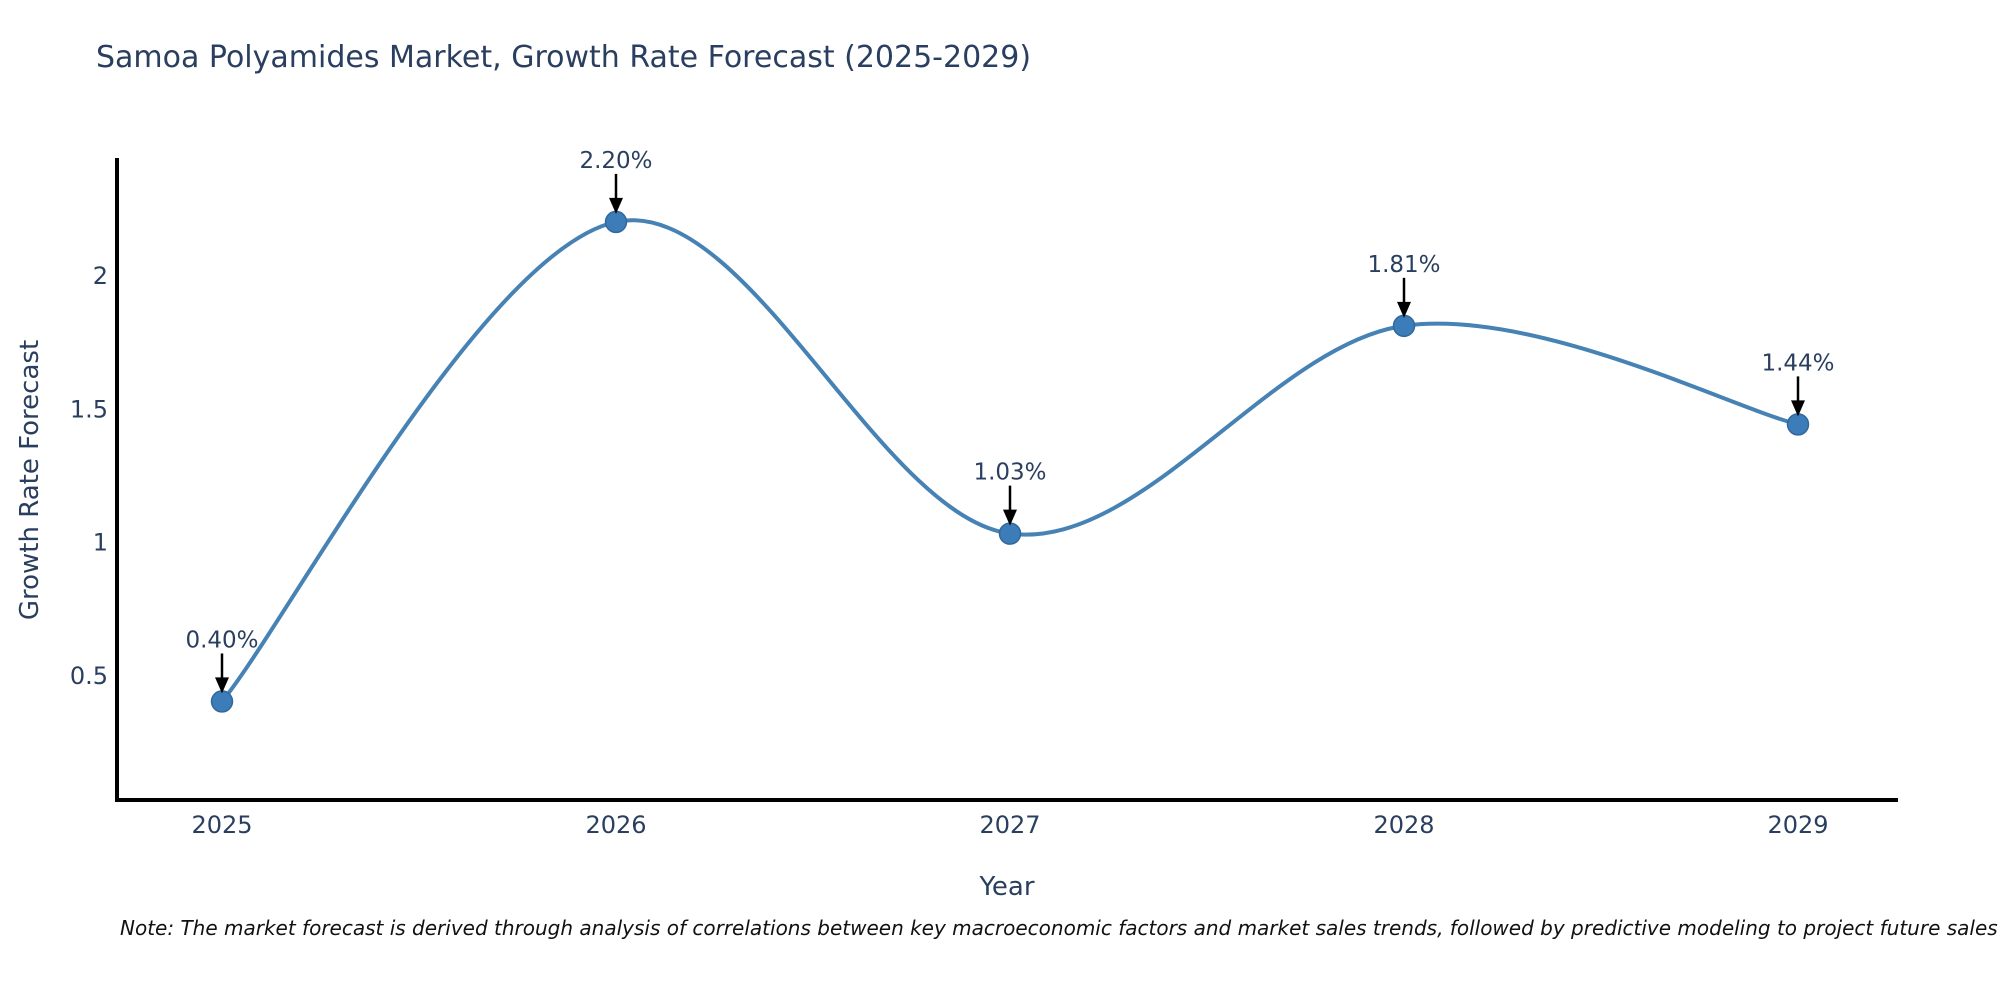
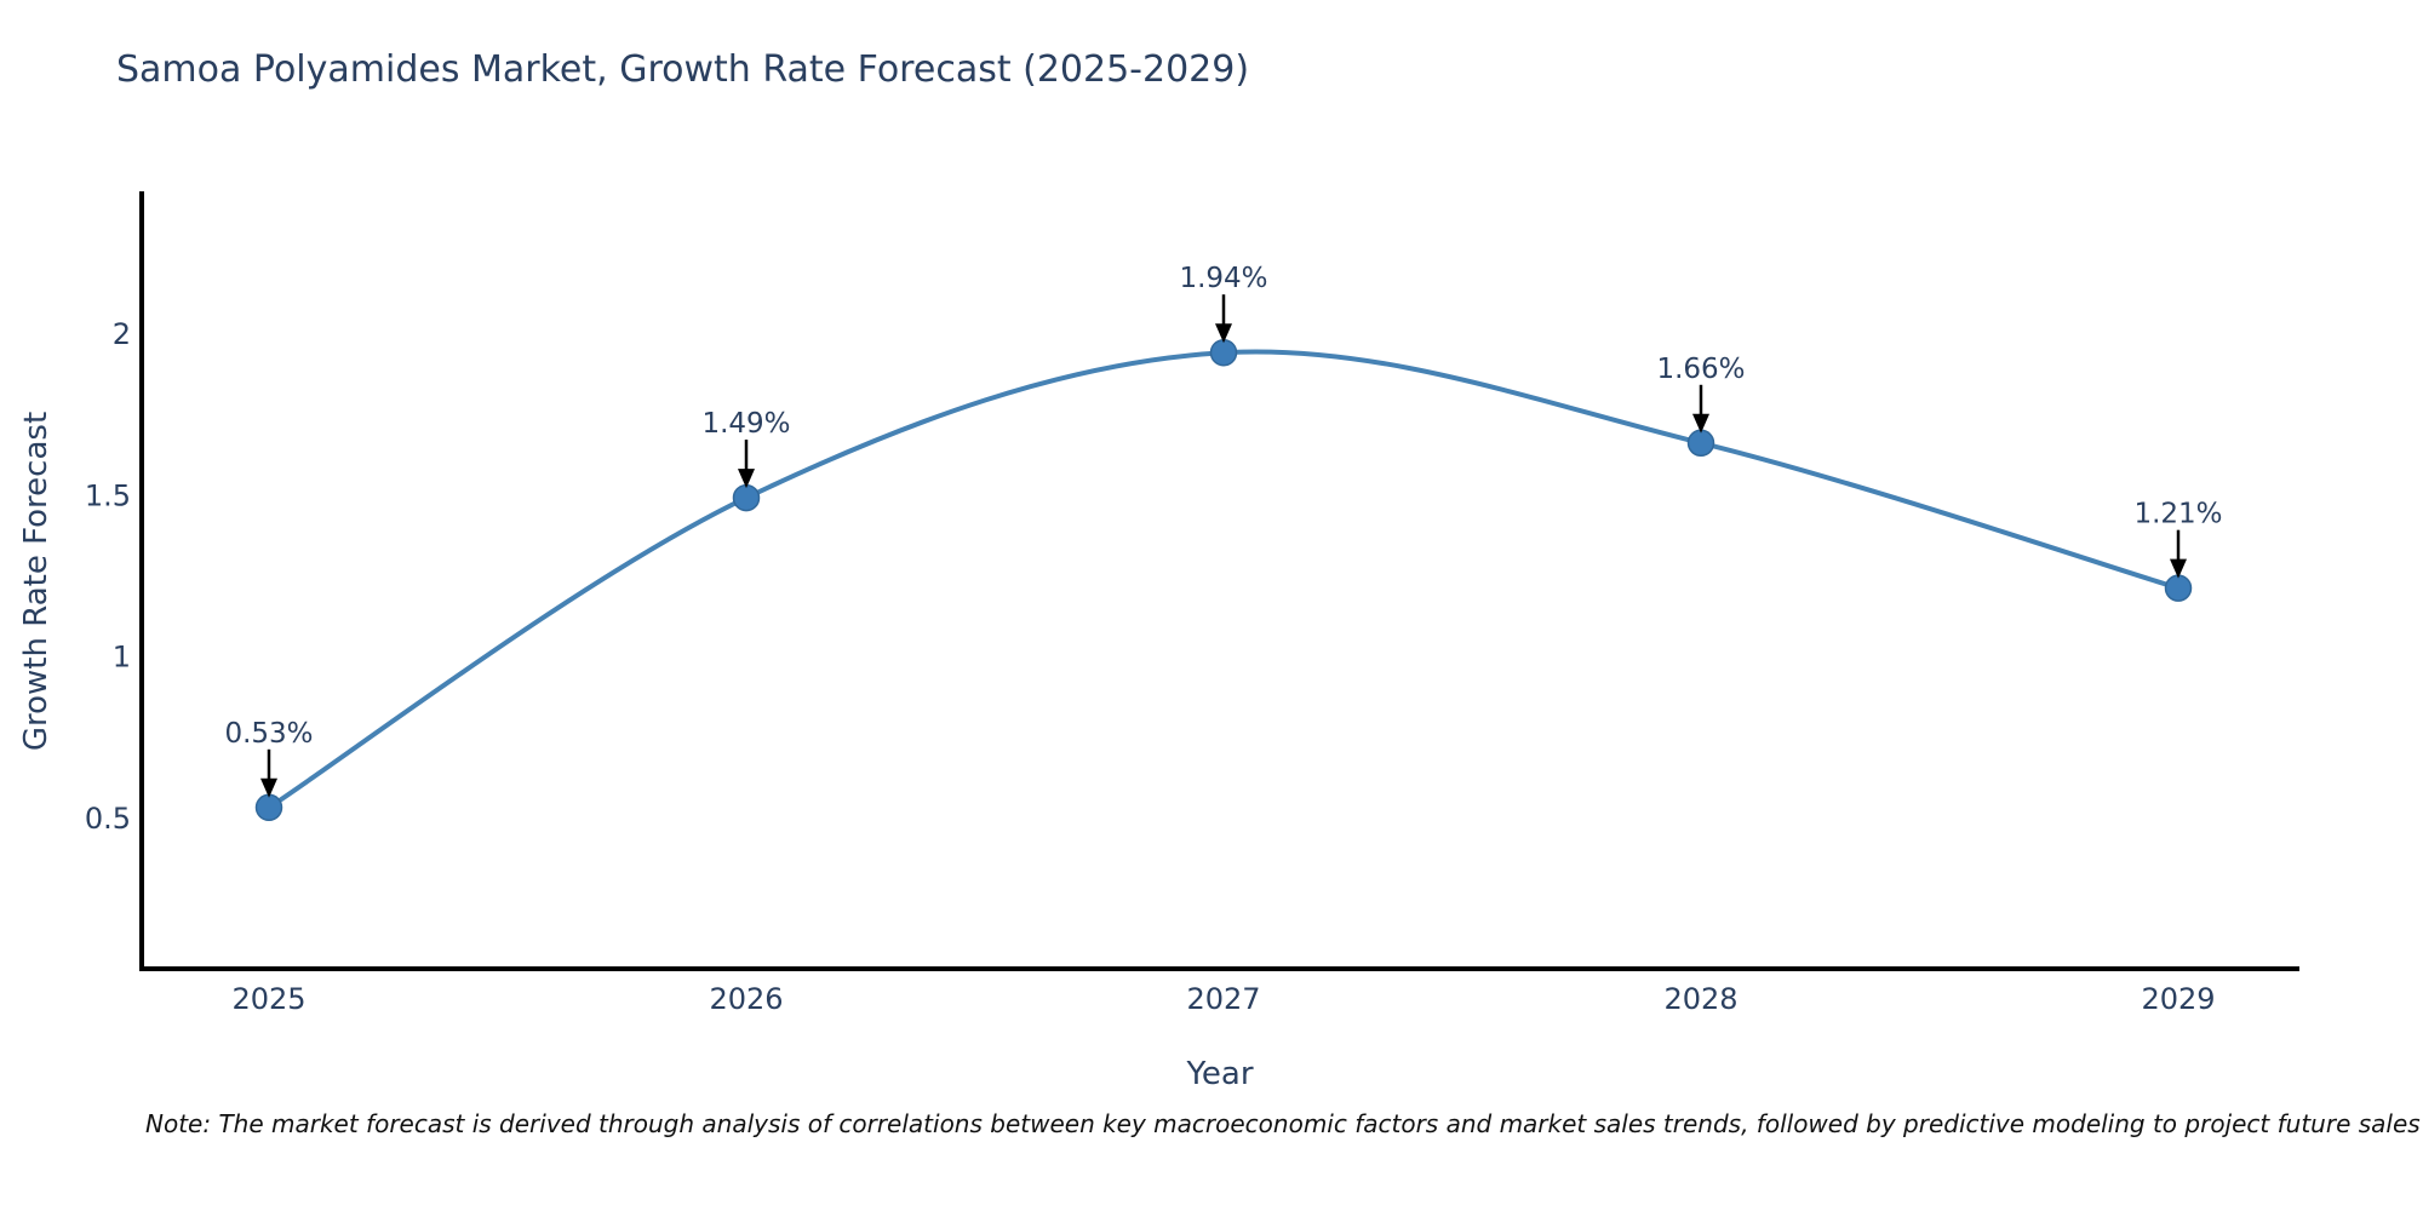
2025: 0.40% -> 0.53%
2026: 2.20% -> 1.49%
2027: 1.03% -> 1.94%
2028: 1.81% -> 1.66%
2029: 1.44% -> 1.21%
